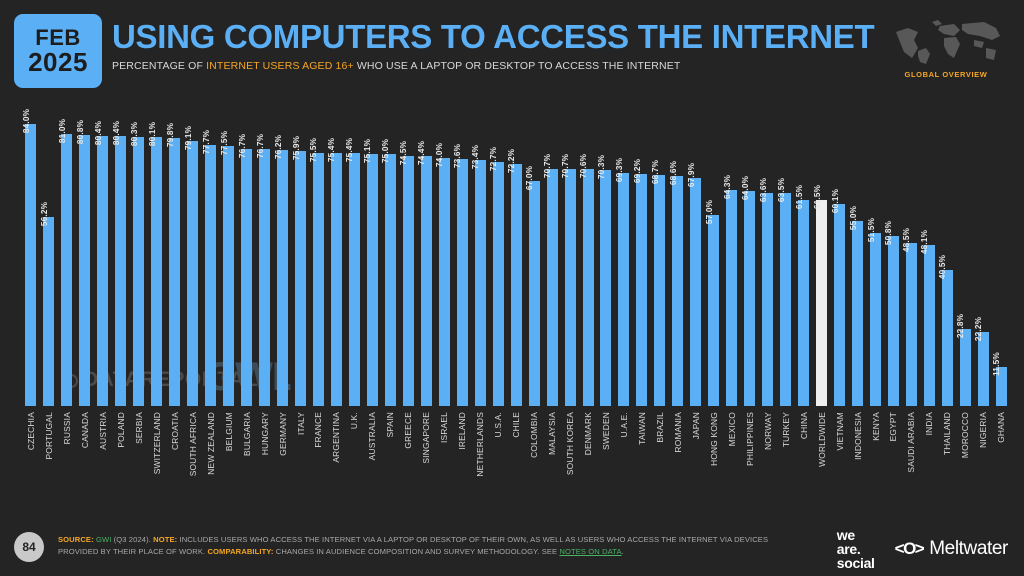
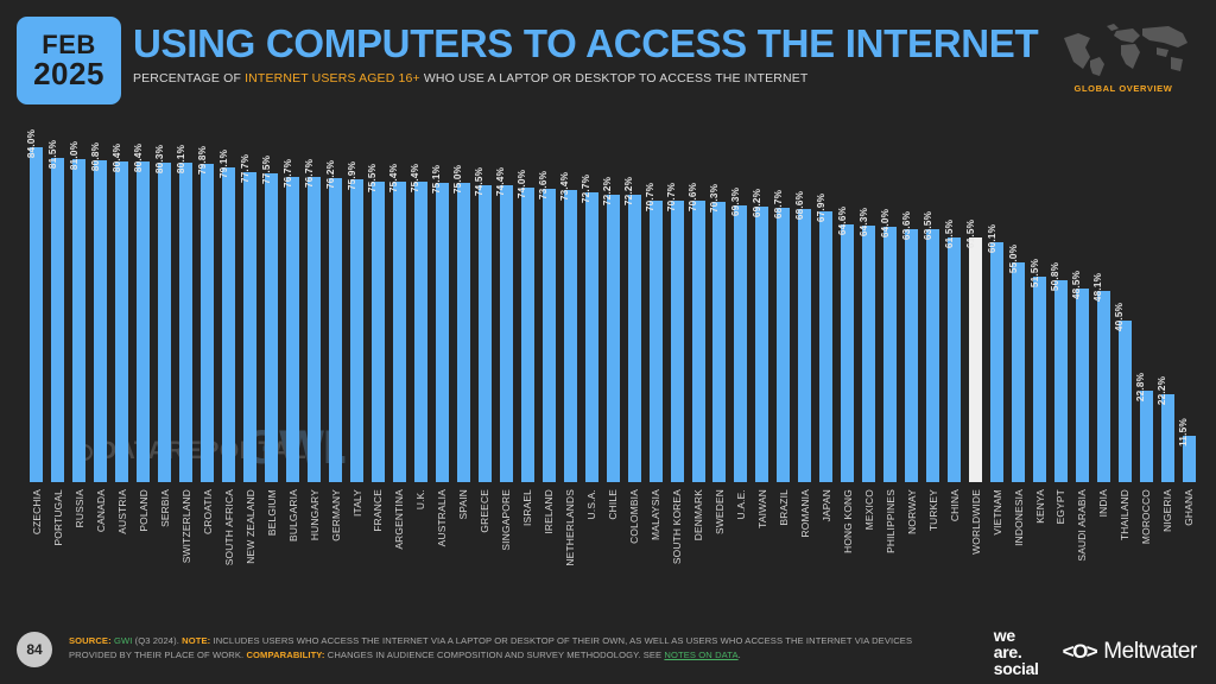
PORTUGAL: 56.2% -> 81.5%
COLOMBIA: 67.0% -> 72.2%
HONG KONG: 57.0% -> 64.6%
